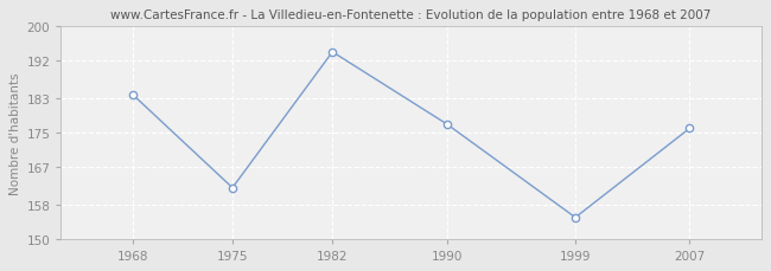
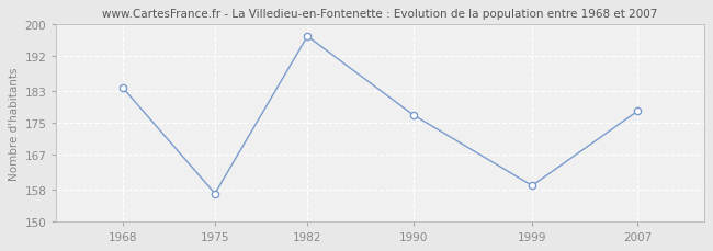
1975: 162 -> 157
1982: 194 -> 197
1999: 155 -> 159
2007: 176 -> 178
